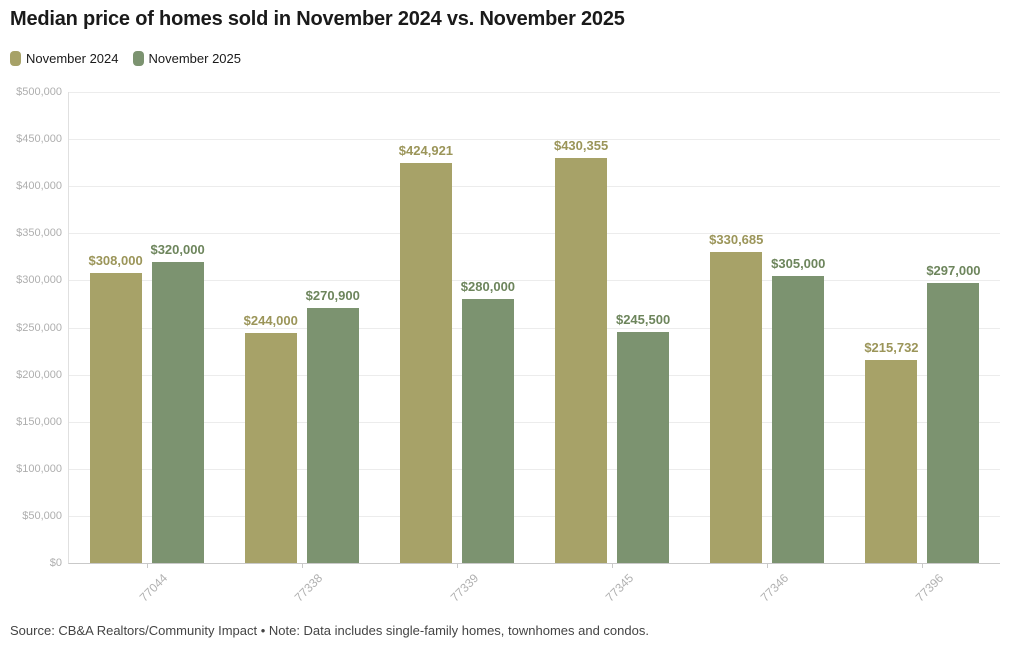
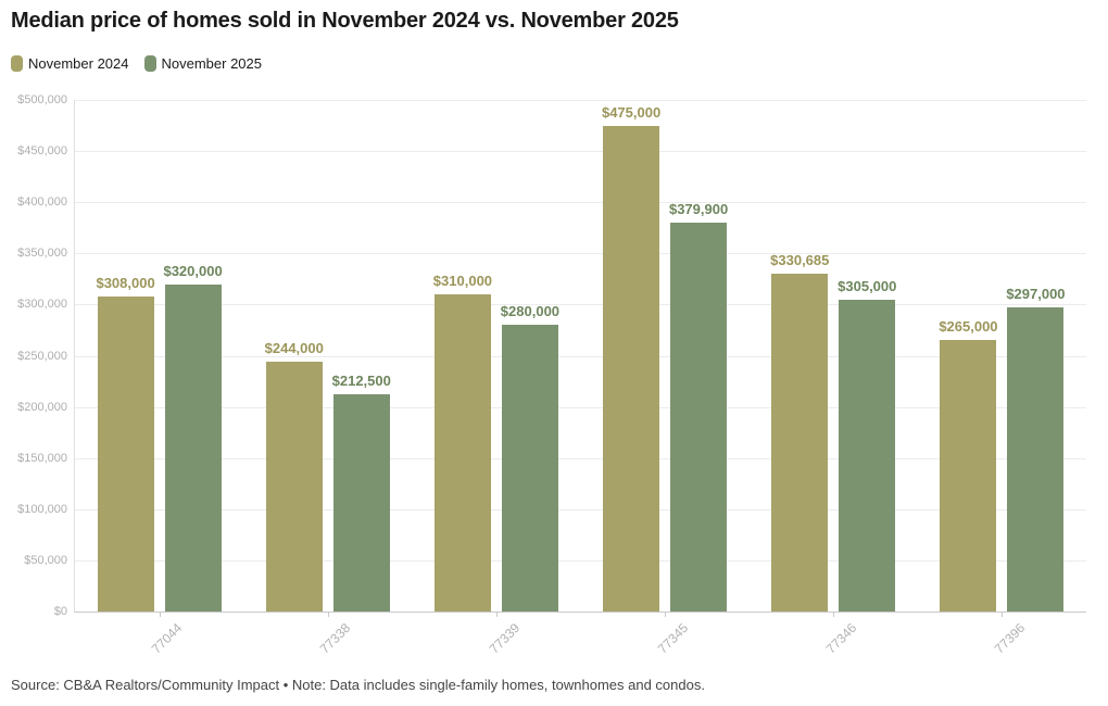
November 2025/77338: $270,900 -> $212,500
November 2024/77339: $424,921 -> $310,000
November 2024/77345: $430,355 -> $475,000
November 2025/77345: $245,500 -> $379,900
November 2024/77396: $215,732 -> $265,000
